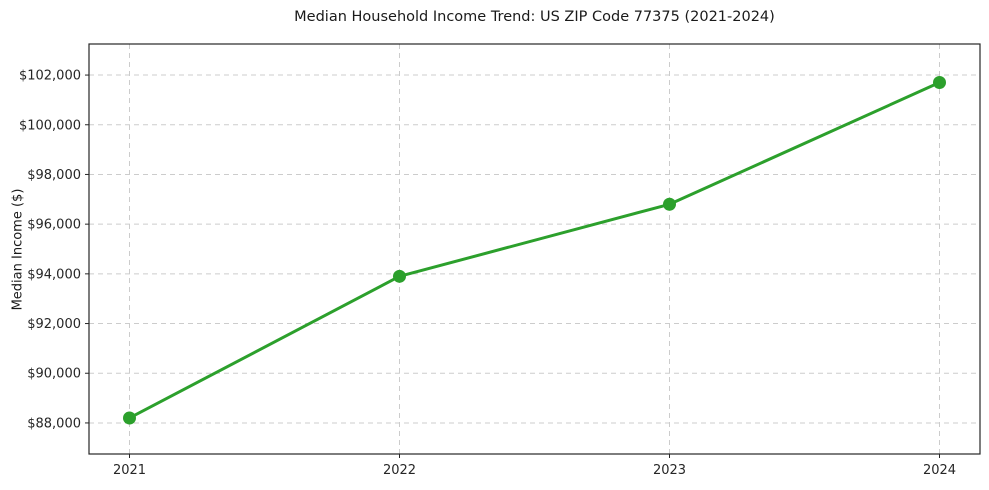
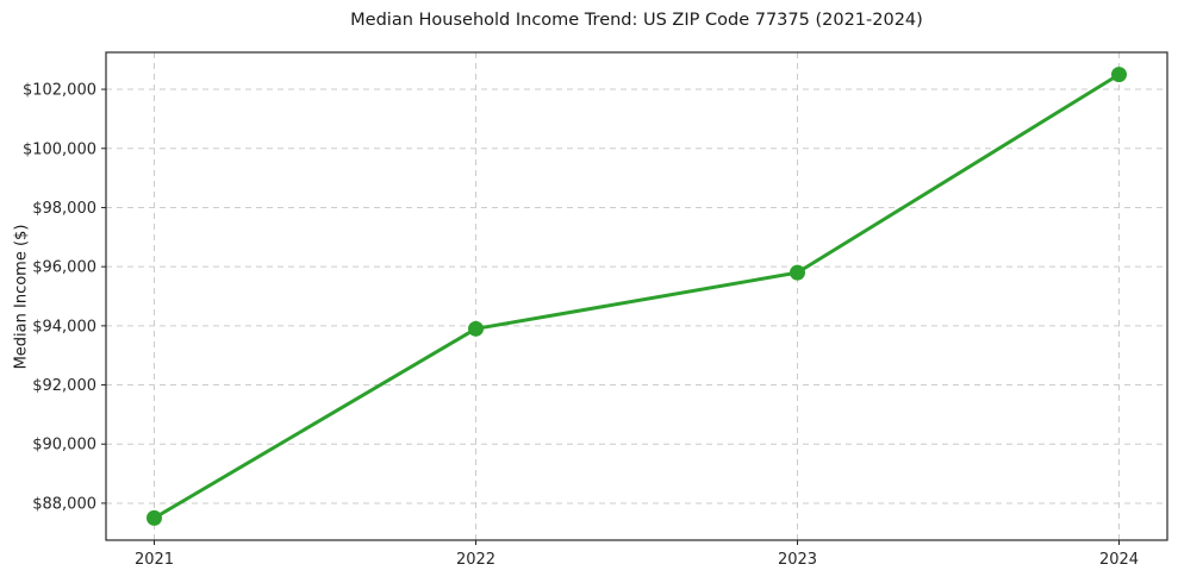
2021: $88200 -> $87500
2023: $96800 -> $95800
2024: $101700 -> $102500
